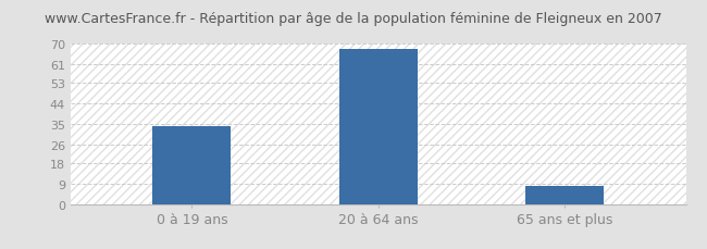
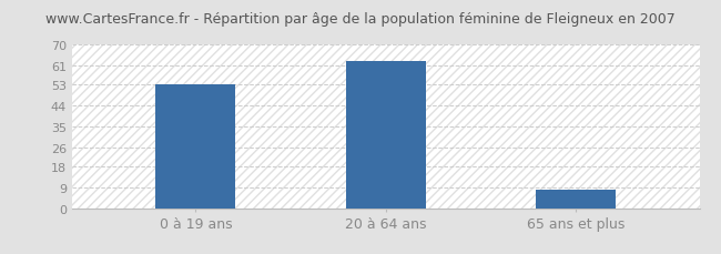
0 à 19 ans: 34 -> 53
20 à 64 ans: 68 -> 63
